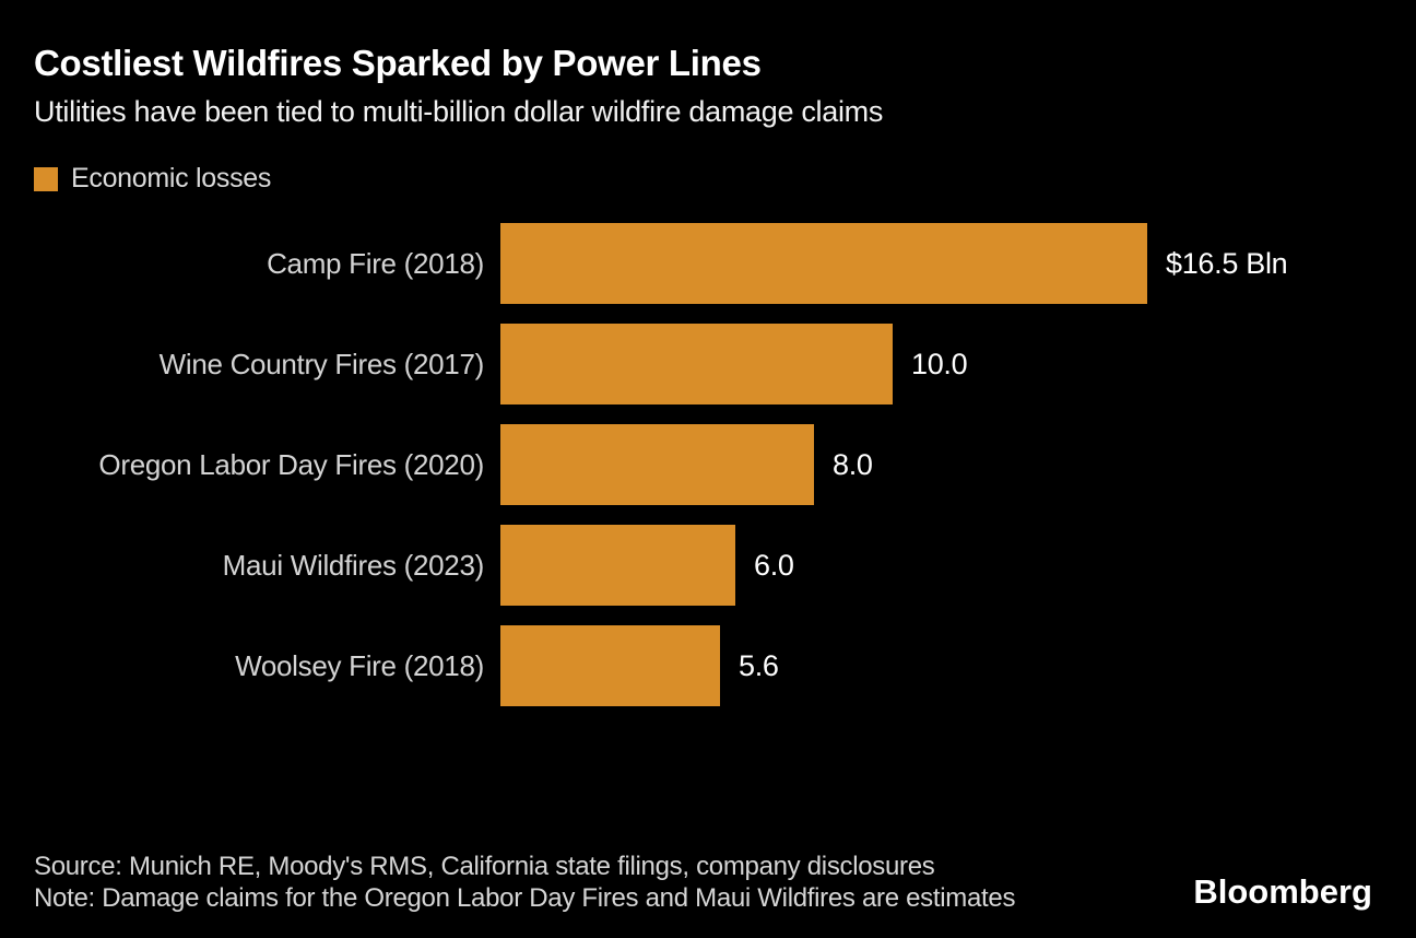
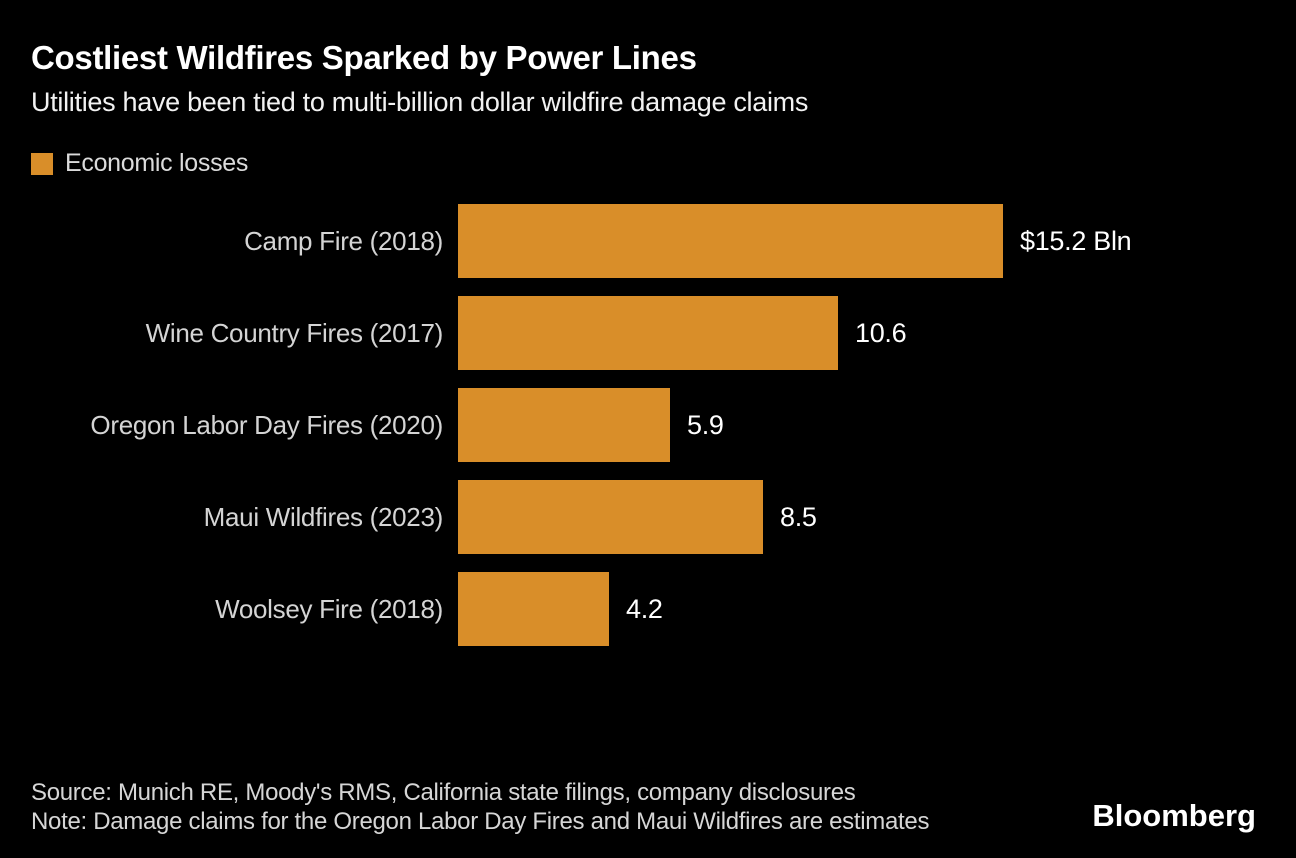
Camp Fire (2018): $16.5 -> $15.2
Wine Country Fires (2017): 10.0 -> 10.6
Oregon Labor Day Fires (2020): 8.0 -> 5.9
Maui Wildfires (2023): 6.0 -> 8.5
Woolsey Fire (2018): 5.6 -> 4.2
